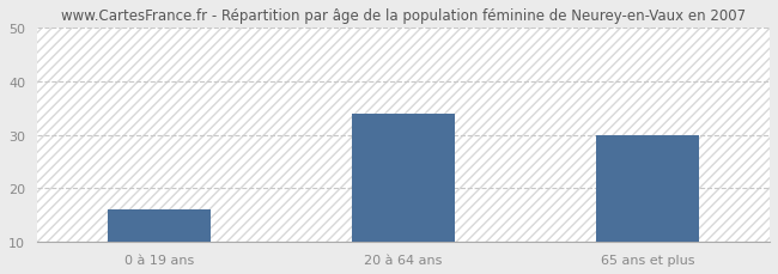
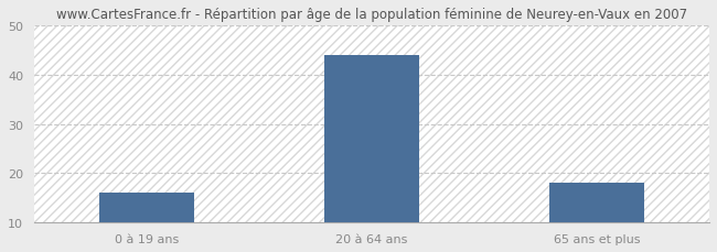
20 à 64 ans: 34 -> 44
65 ans et plus: 30 -> 18
